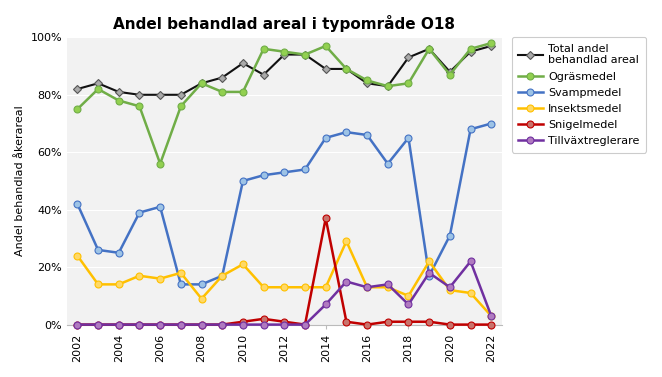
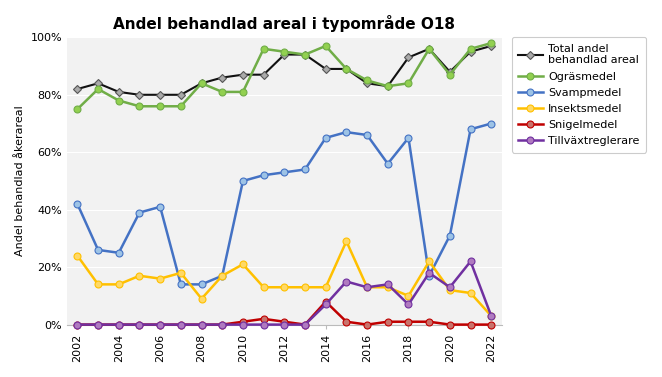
Ogräsmedel/2006: 56% -> 76%
Total andel behandlad areal/2010: 91% -> 87%
Snigelmedel/2014: 37% -> 8%
